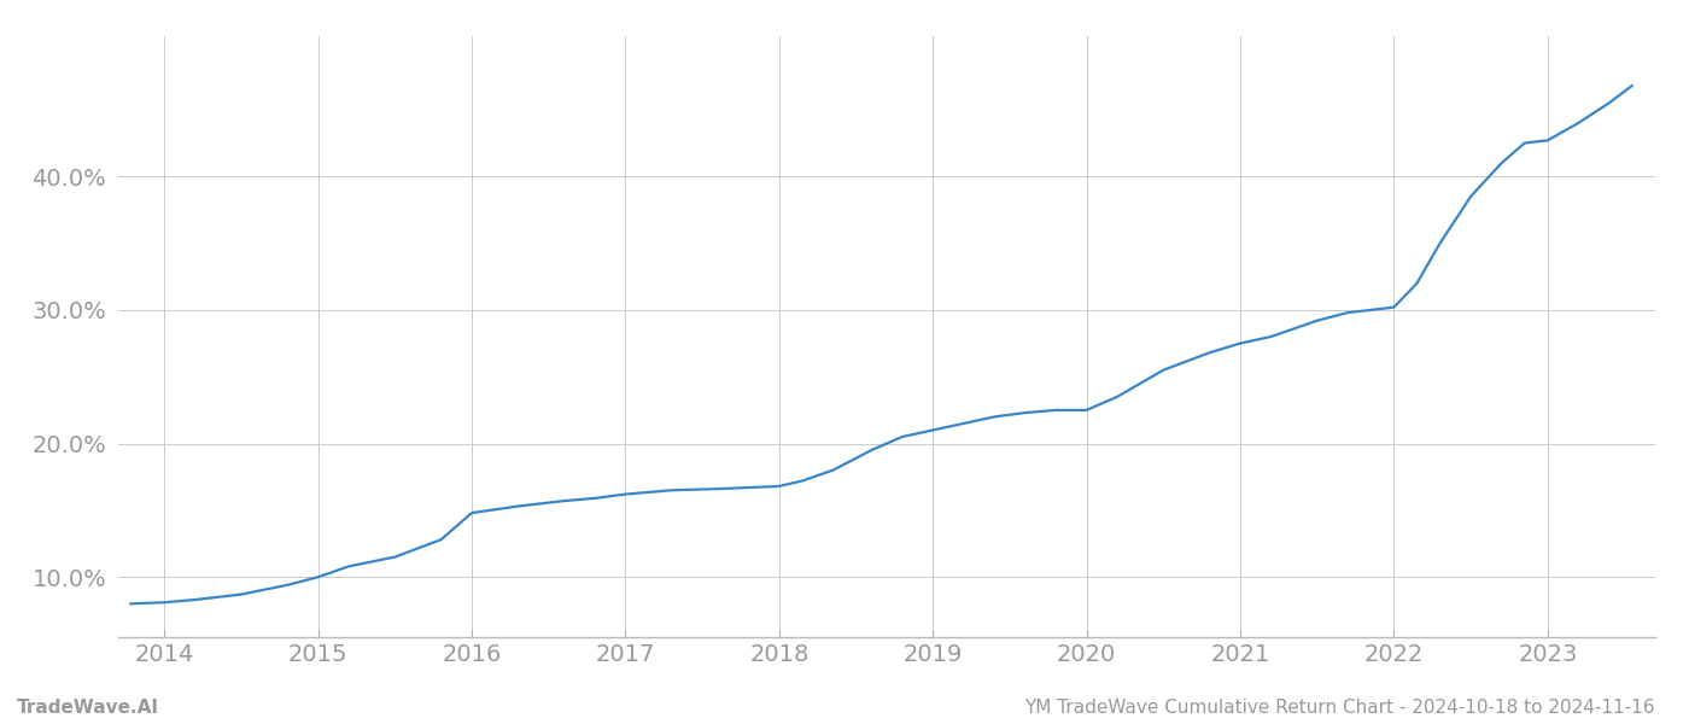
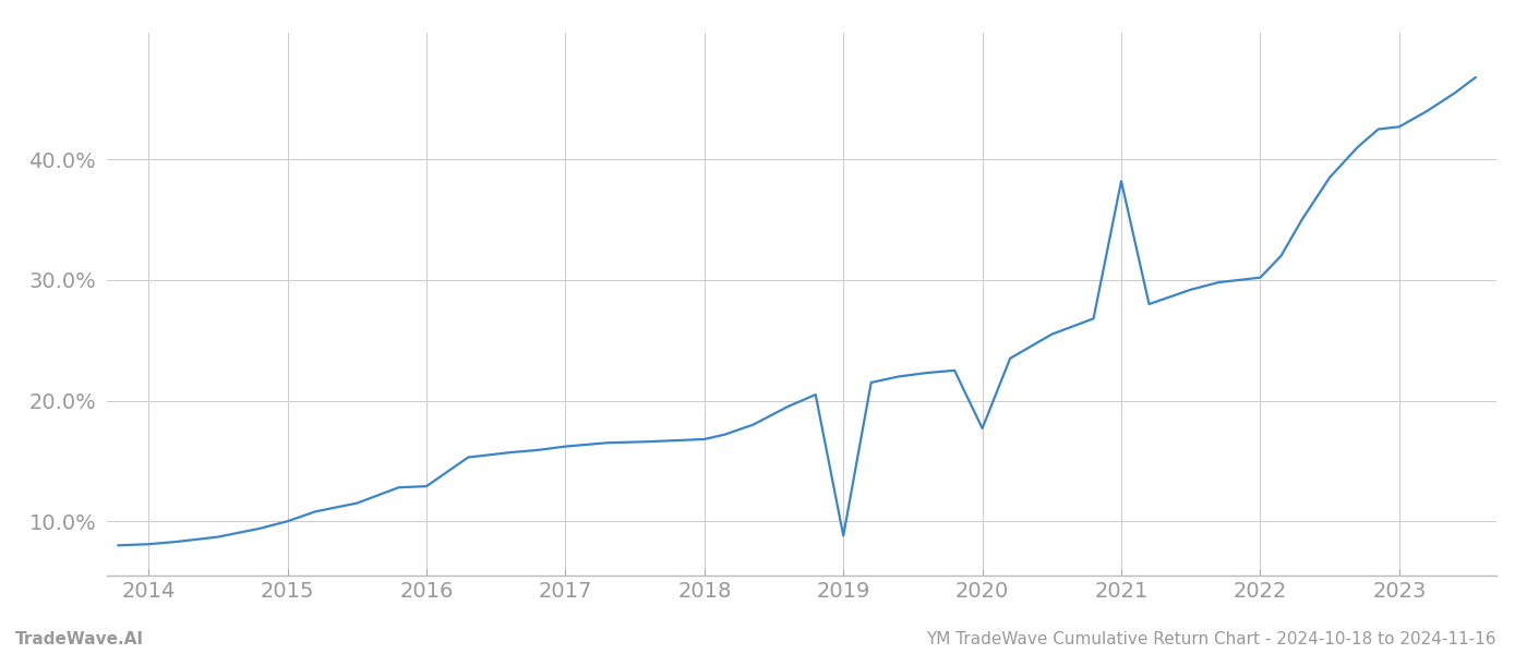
2016: 14.8% -> 12.9%
2019: 21.0% -> 8.8%
2020: 22.5% -> 17.7%
2021: 27.5% -> 38.2%
